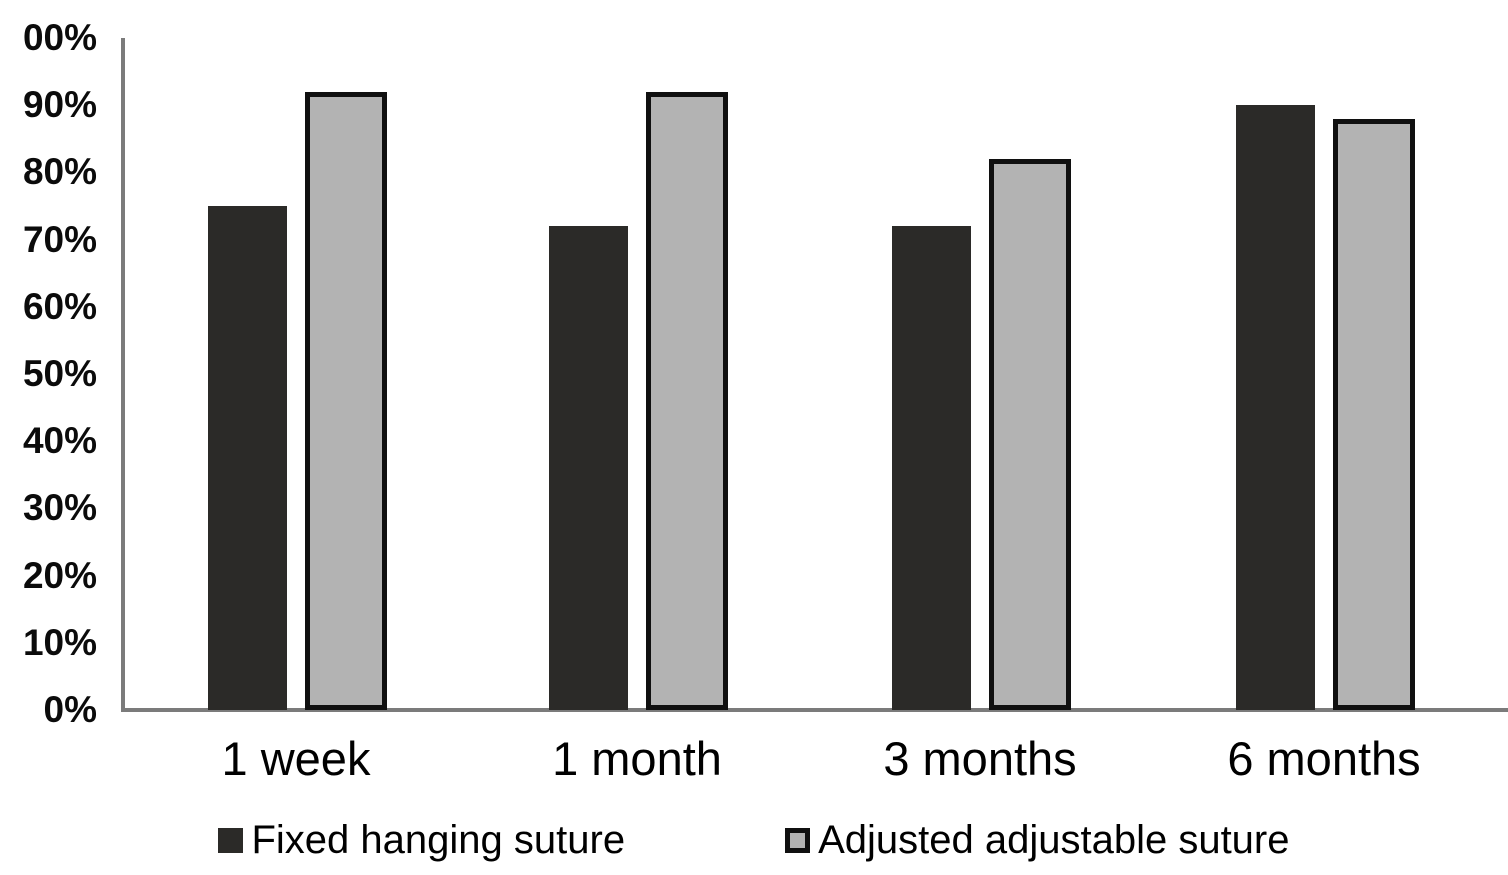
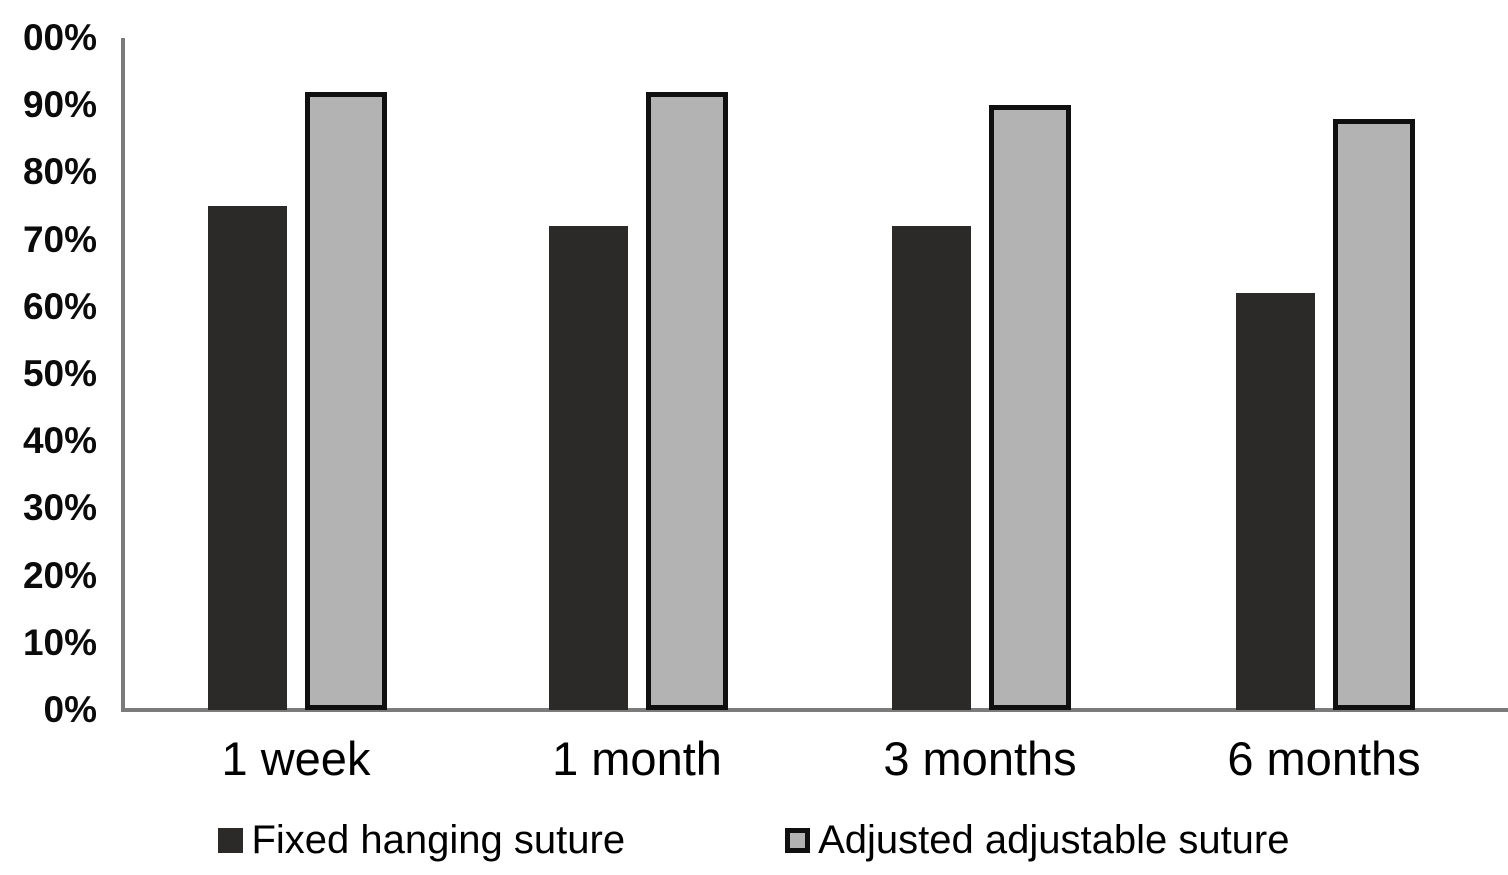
Adjusted adjustable suture/3 months: 82% -> 90%
Fixed hanging suture/6 months: 90% -> 62%
